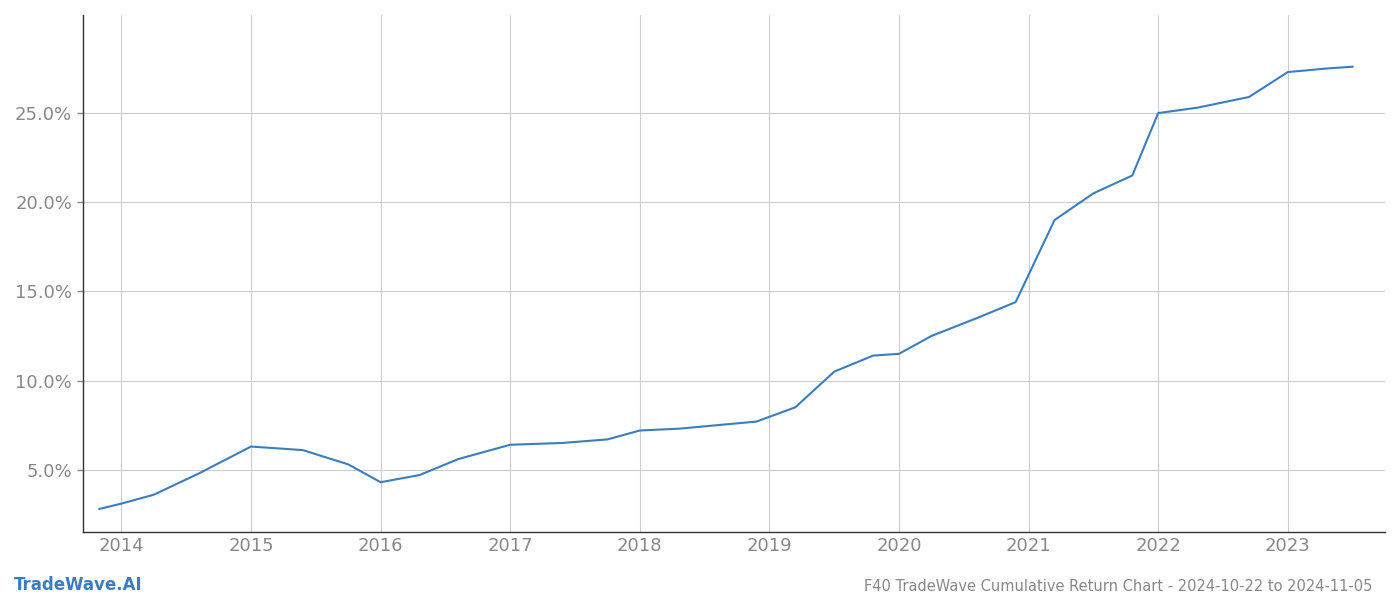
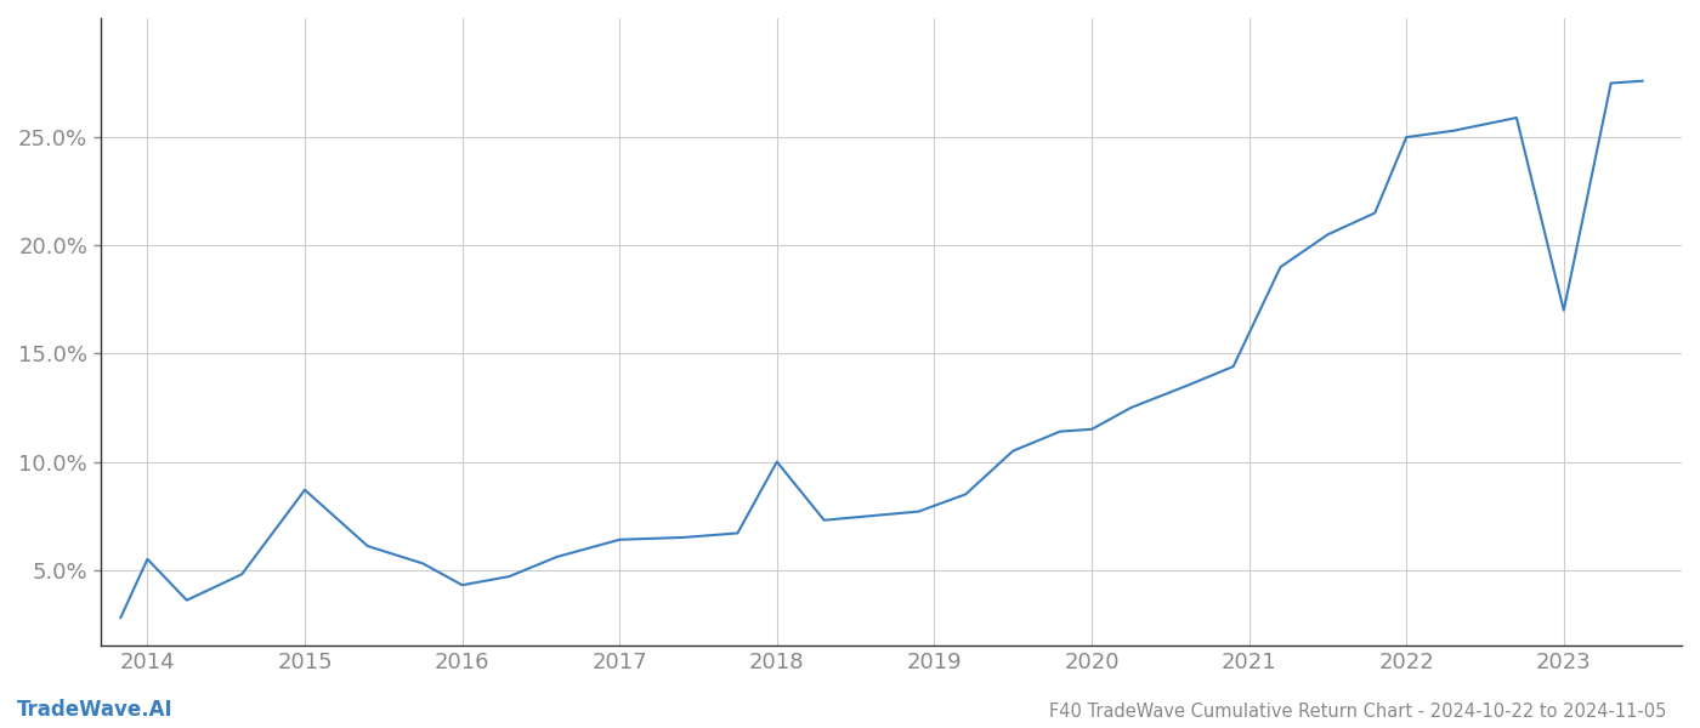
2014: 3.1% -> 5.5%
2015: 6.3% -> 8.7%
2018: 7.2% -> 10.0%
2023: 27.3% -> 17.0%
